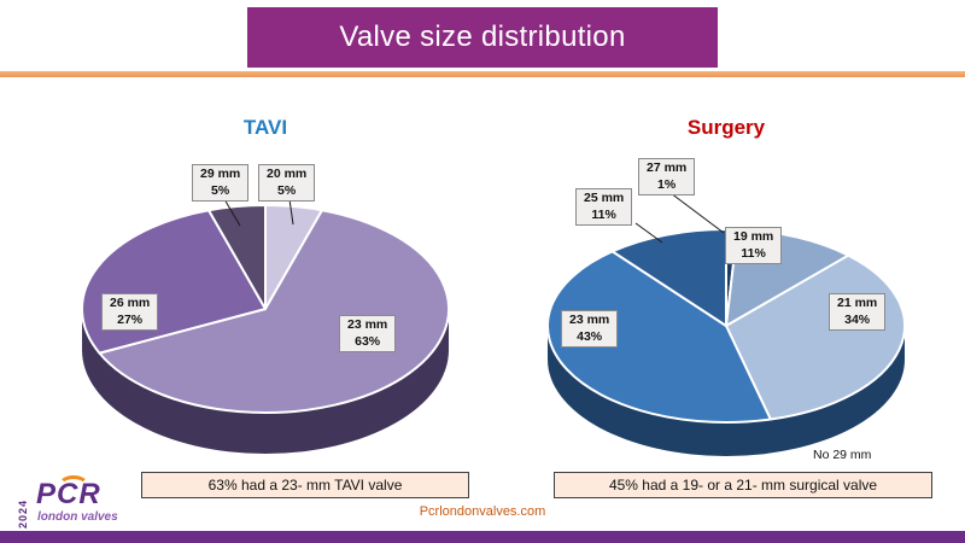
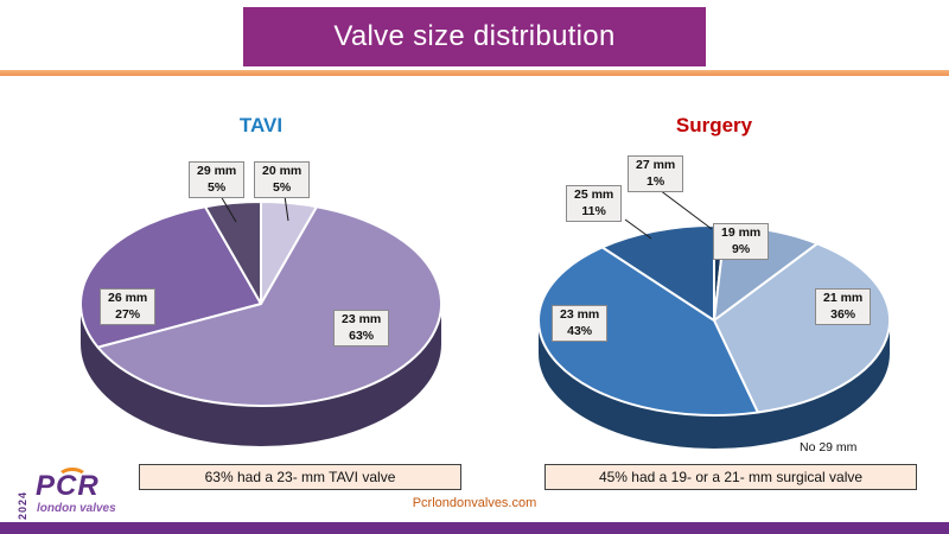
Surgery/19 mm: 11% -> 9%
Surgery/21 mm: 34% -> 36%
